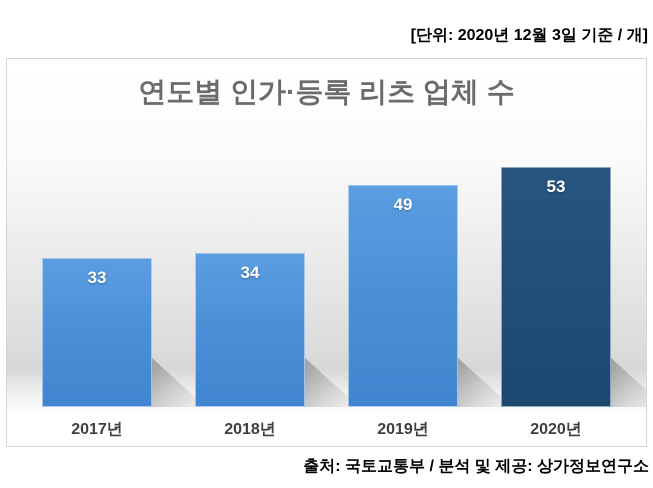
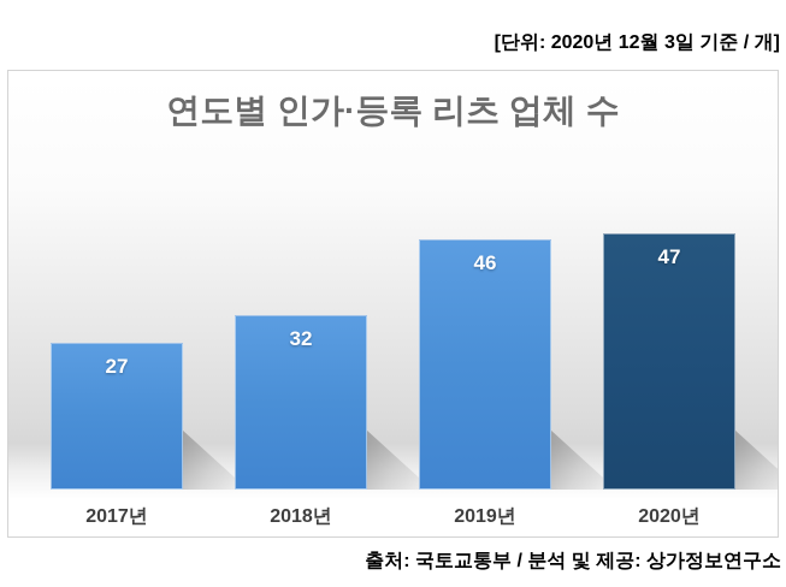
2017년: 33 -> 27
2018년: 34 -> 32
2019년: 49 -> 46
2020년: 53 -> 47
